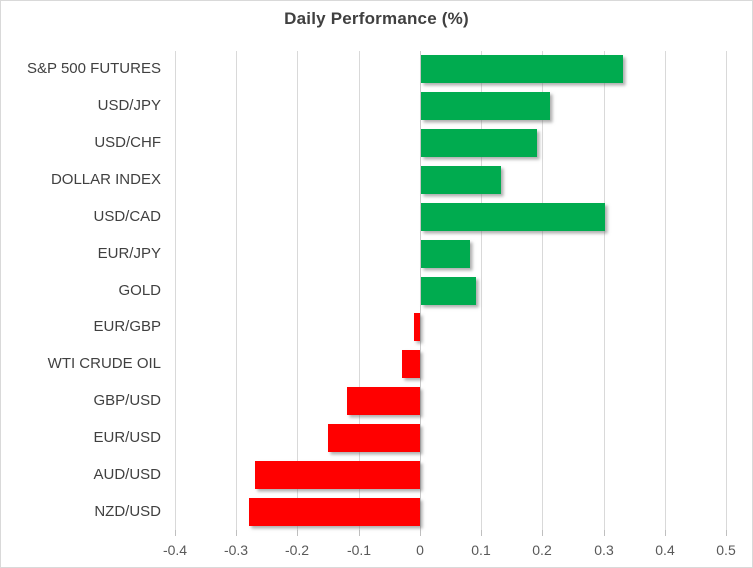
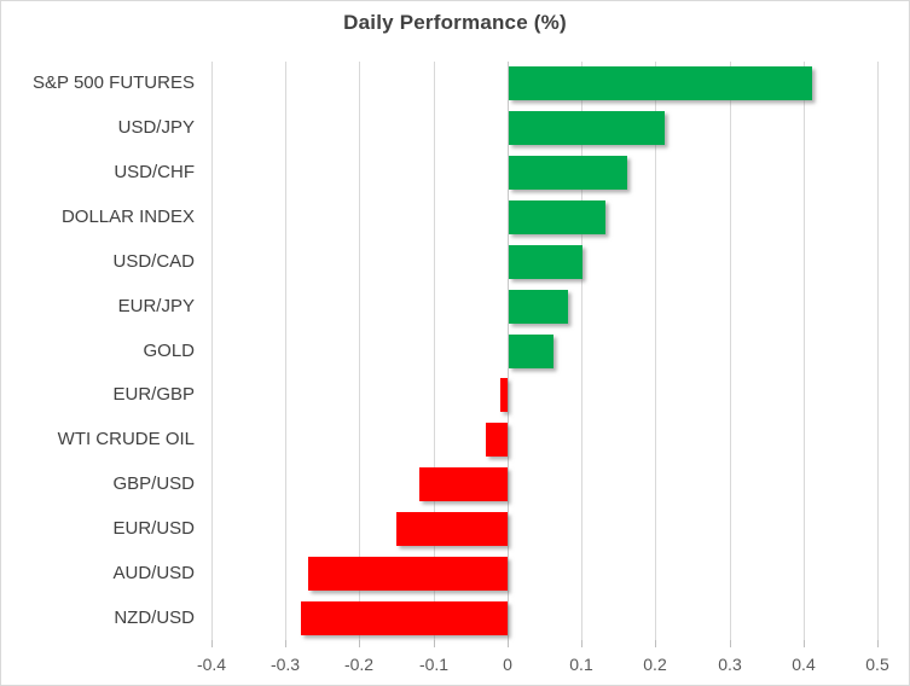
S&P 500 FUTURES: 0.33 -> 0.41
USD/CHF: 0.19 -> 0.16
USD/CAD: 0.30 -> 0.10
GOLD: 0.09 -> 0.06
